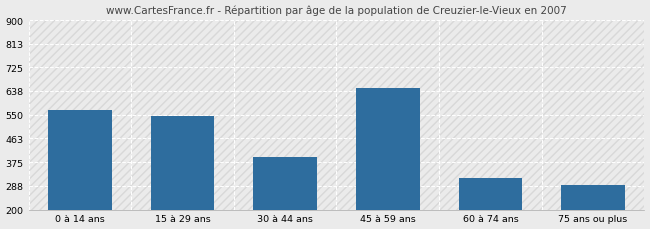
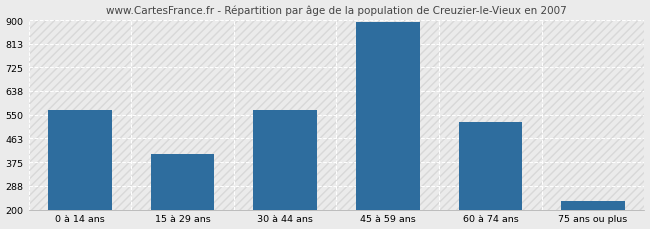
15 à 29 ans: 545 -> 405
30 à 44 ans: 395 -> 568
45 à 59 ans: 650 -> 893
60 à 74 ans: 315 -> 524
75 ans ou plus: 290 -> 230
